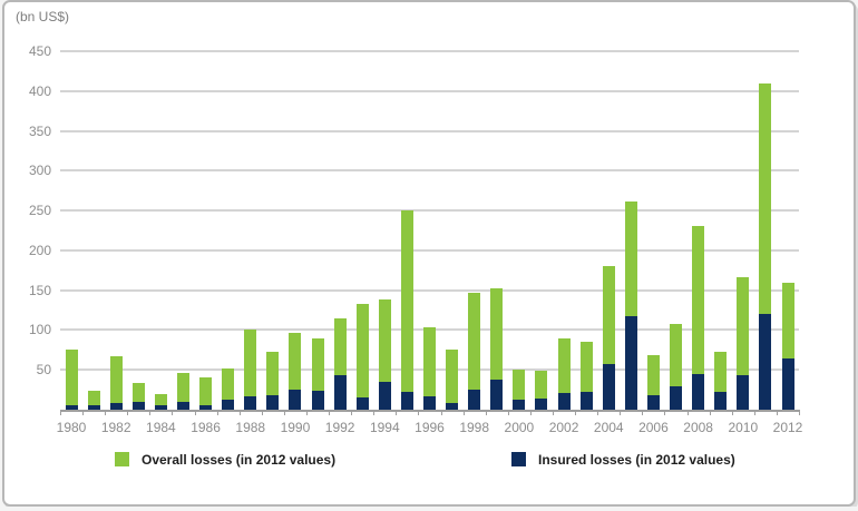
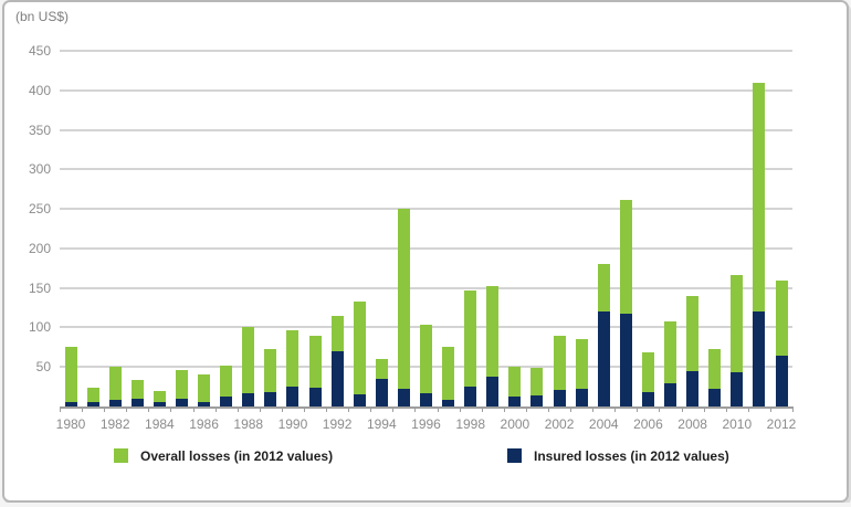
Overall losses (in 2012 values)/1982: 70 -> 50
Insured losses (in 2012 values)/1992: 40 -> 70
Overall losses (in 2012 values)/1994: 140 -> 60
Insured losses (in 2012 values)/2004: 60 -> 120
Overall losses (in 2012 values)/2008: 230 -> 140
